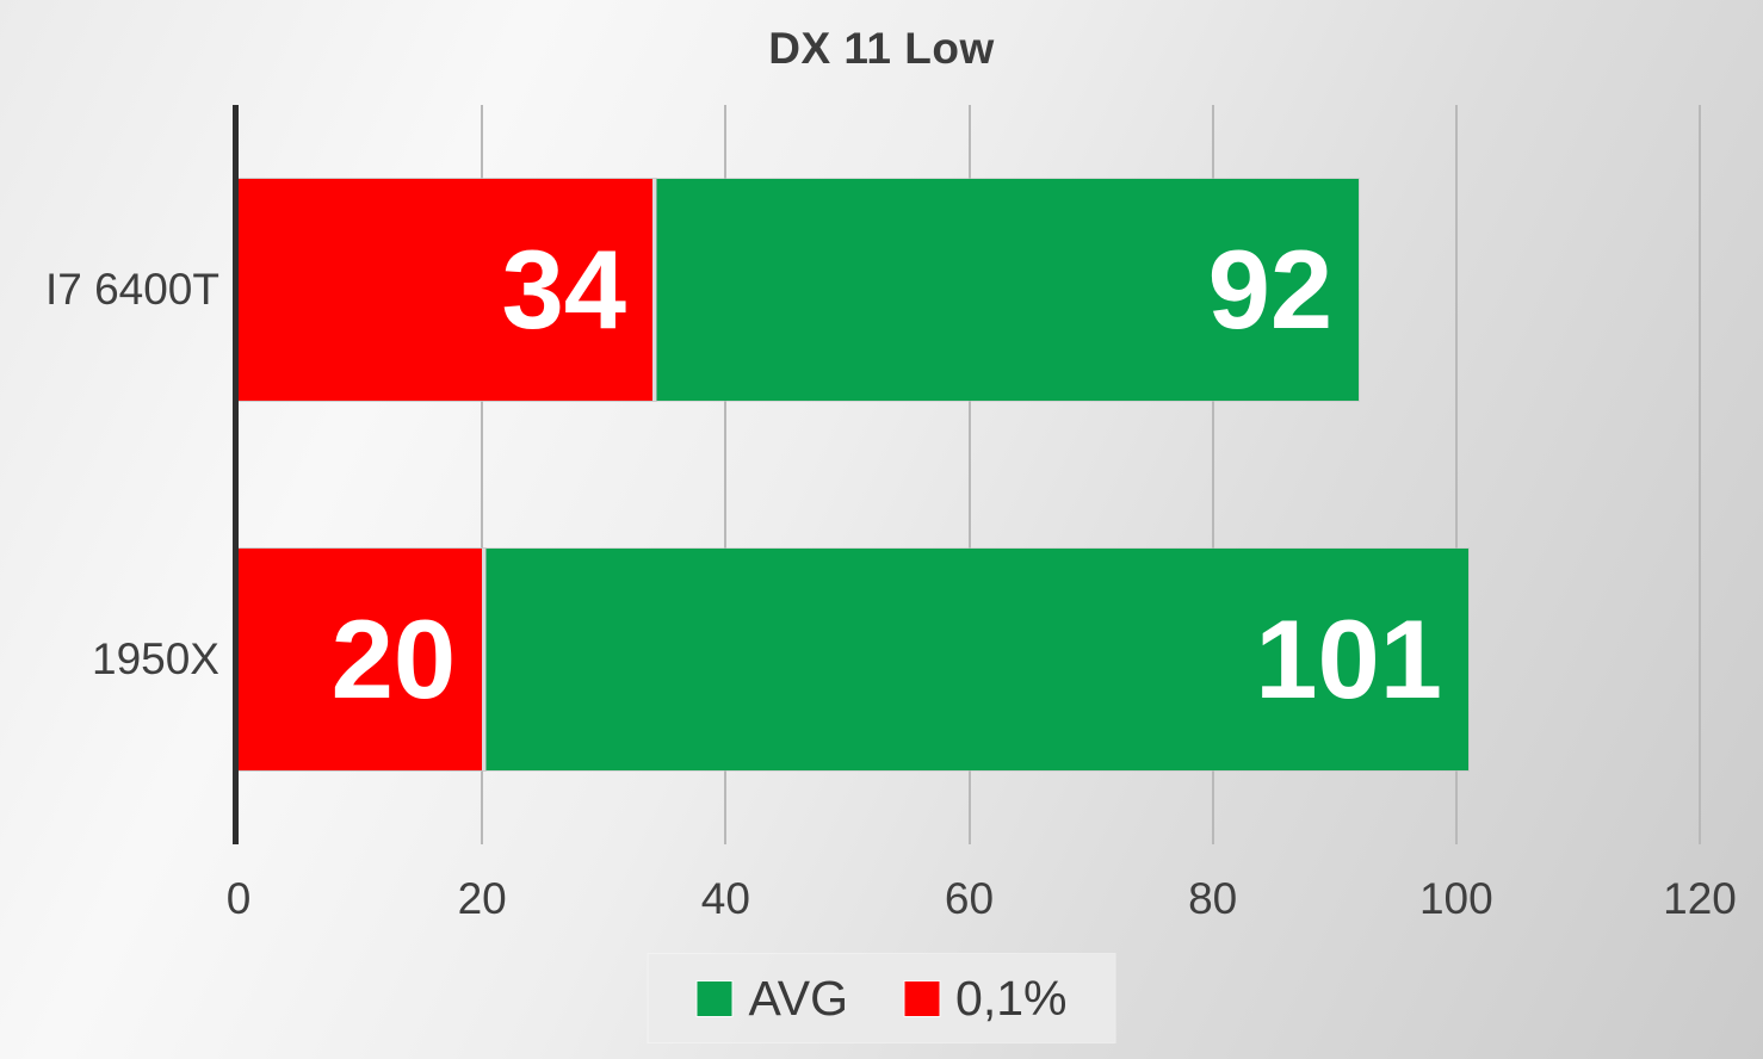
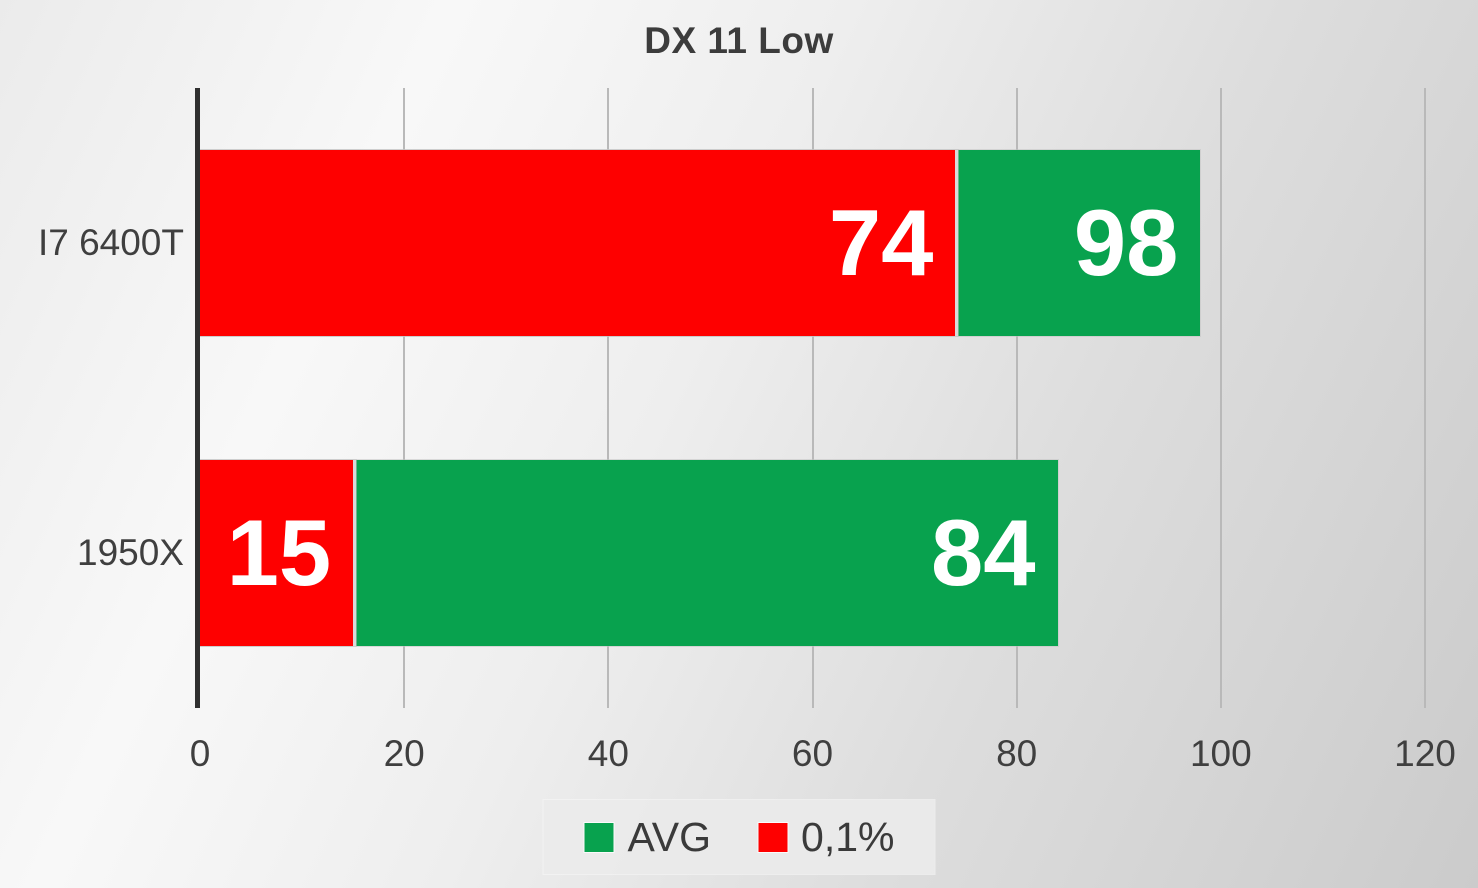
AVG/I7 6400T: 92 -> 98
0,1%/I7 6400T: 34 -> 74
AVG/1950X: 101 -> 84
0,1%/1950X: 20 -> 15
